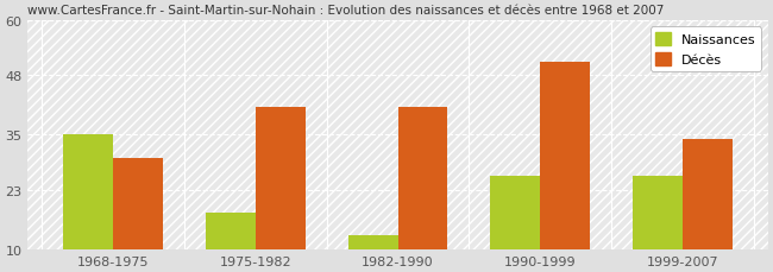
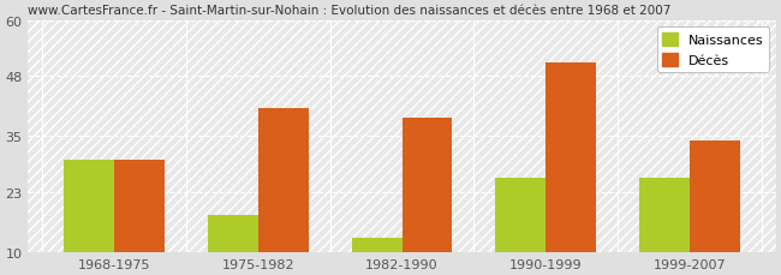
Naissances/1968-1975: 35 -> 30
Décès/1982-1990: 41 -> 39
